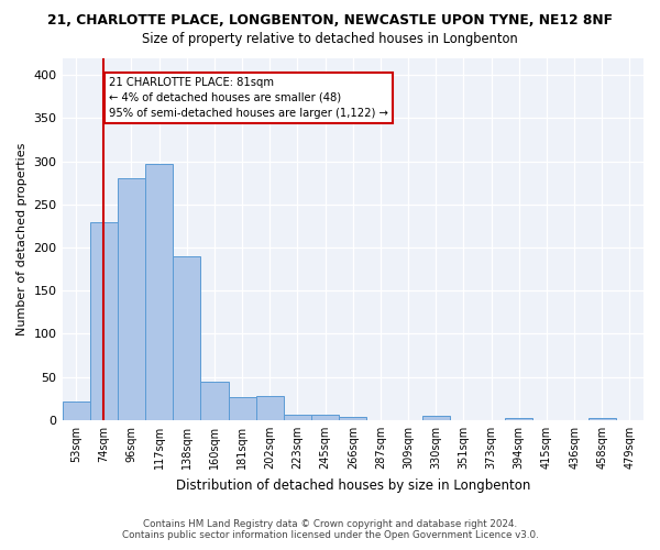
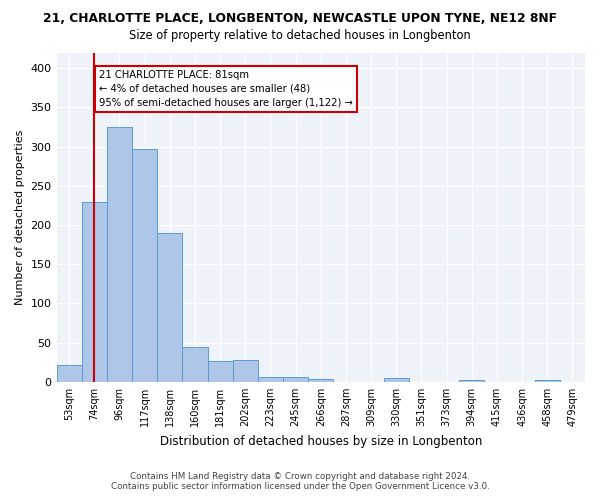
96sqm: 280 -> 325
